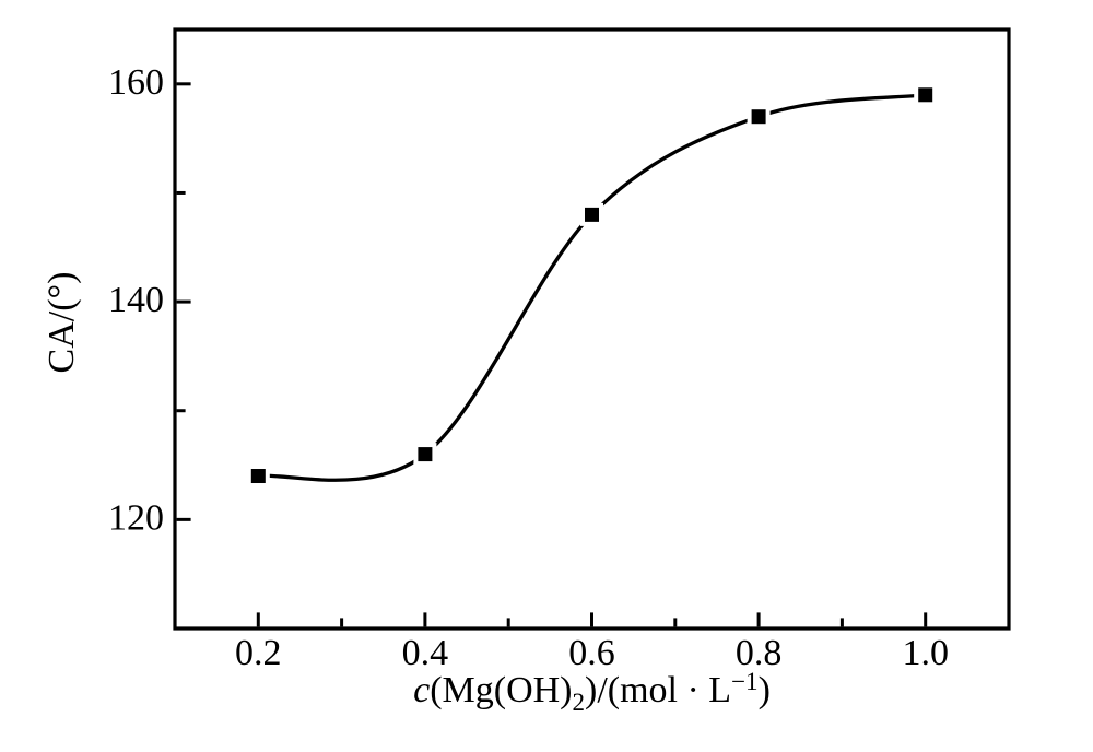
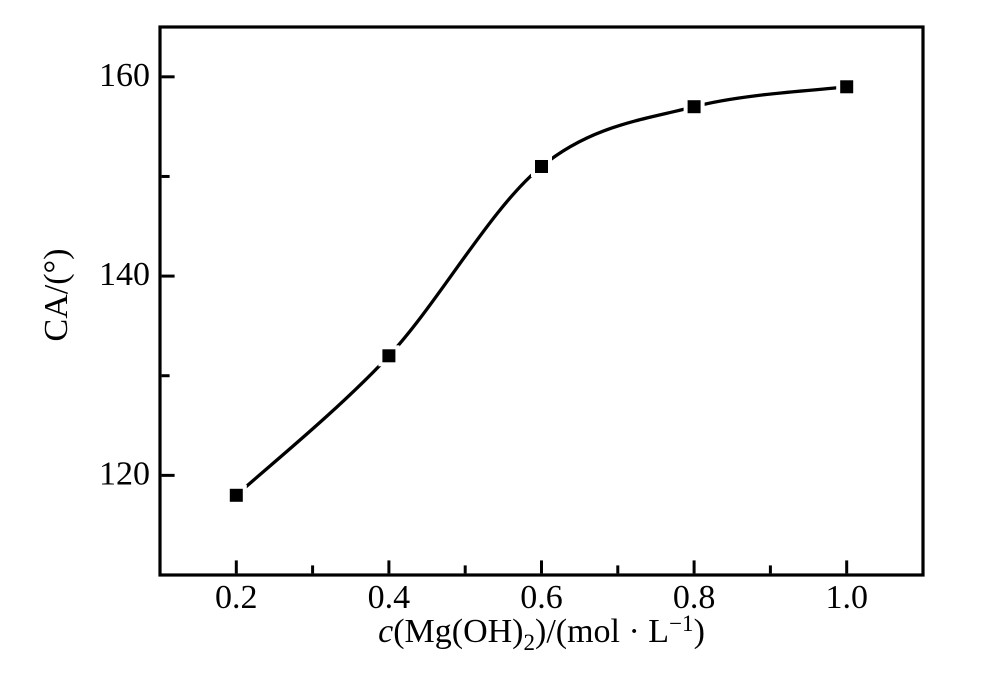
0.2: 124 -> 118
0.4: 126 -> 132
0.6: 148 -> 151
